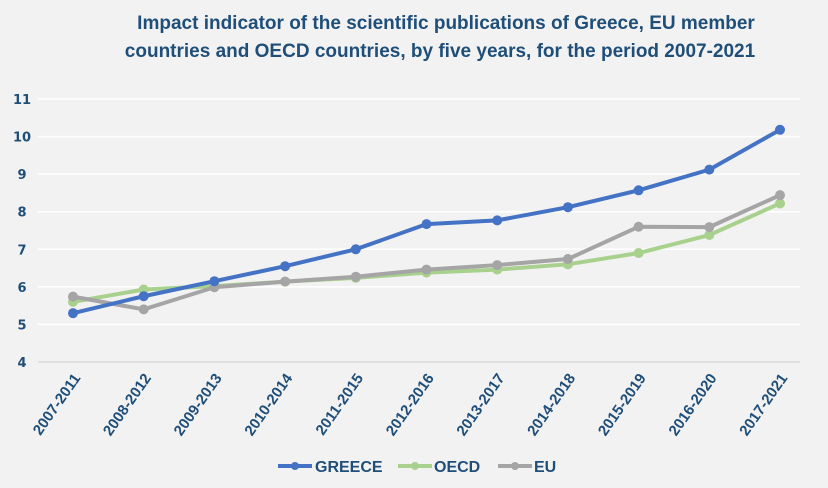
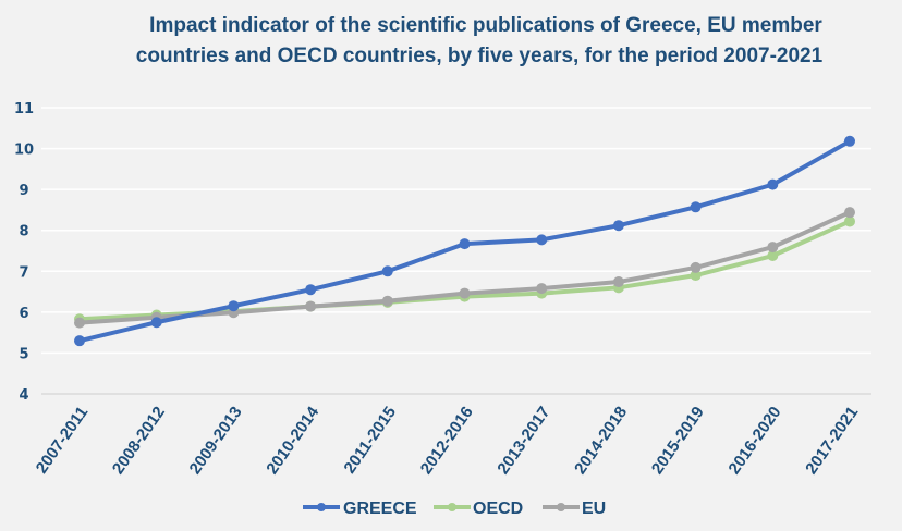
OECD/2007-2011: 5.6 -> 5.8
EU/2008-2012: 5.4 -> 5.9
EU/2015-2019: 7.6 -> 7.1
